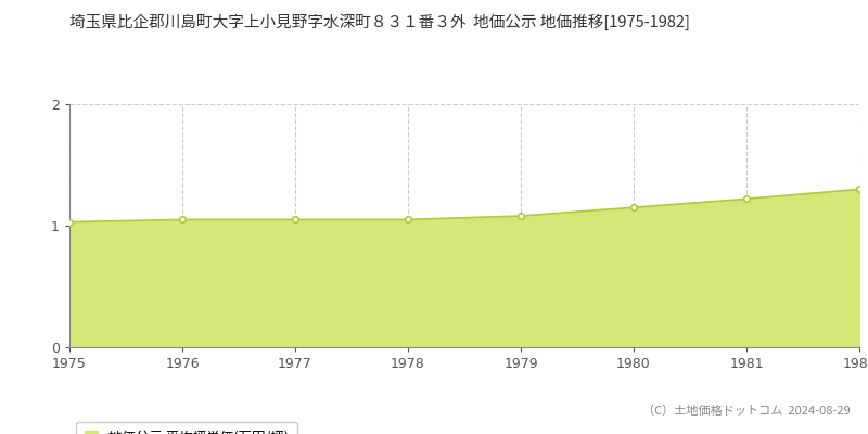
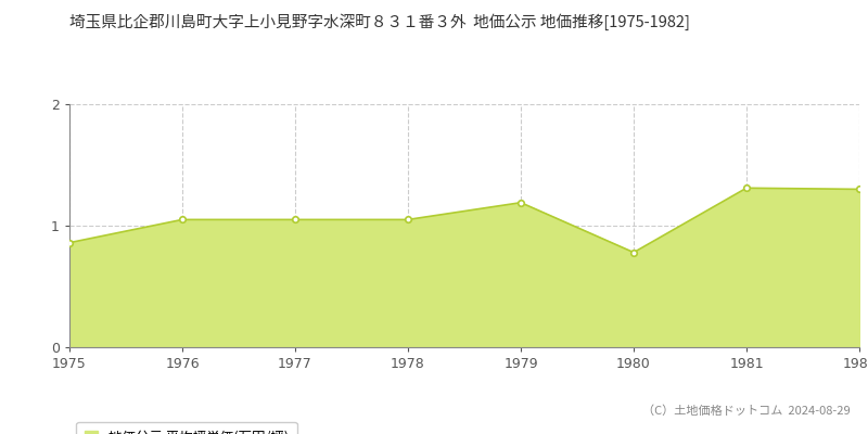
1975: 1.03 -> 0.86
1979: 1.08 -> 1.19
1980: 1.15 -> 0.78
1981: 1.22 -> 1.31
